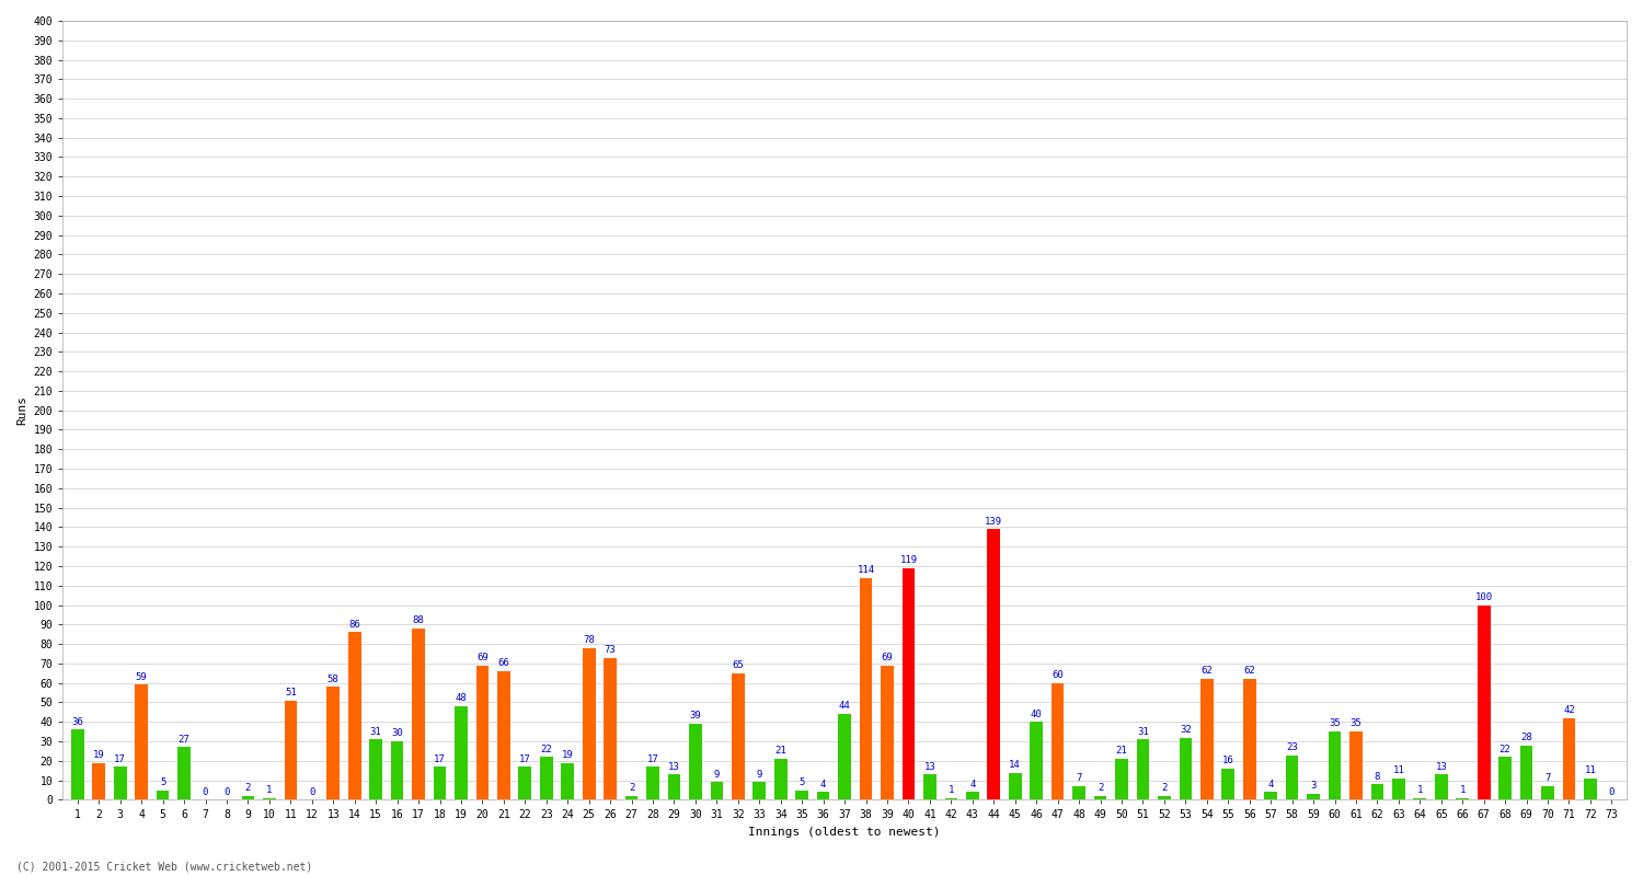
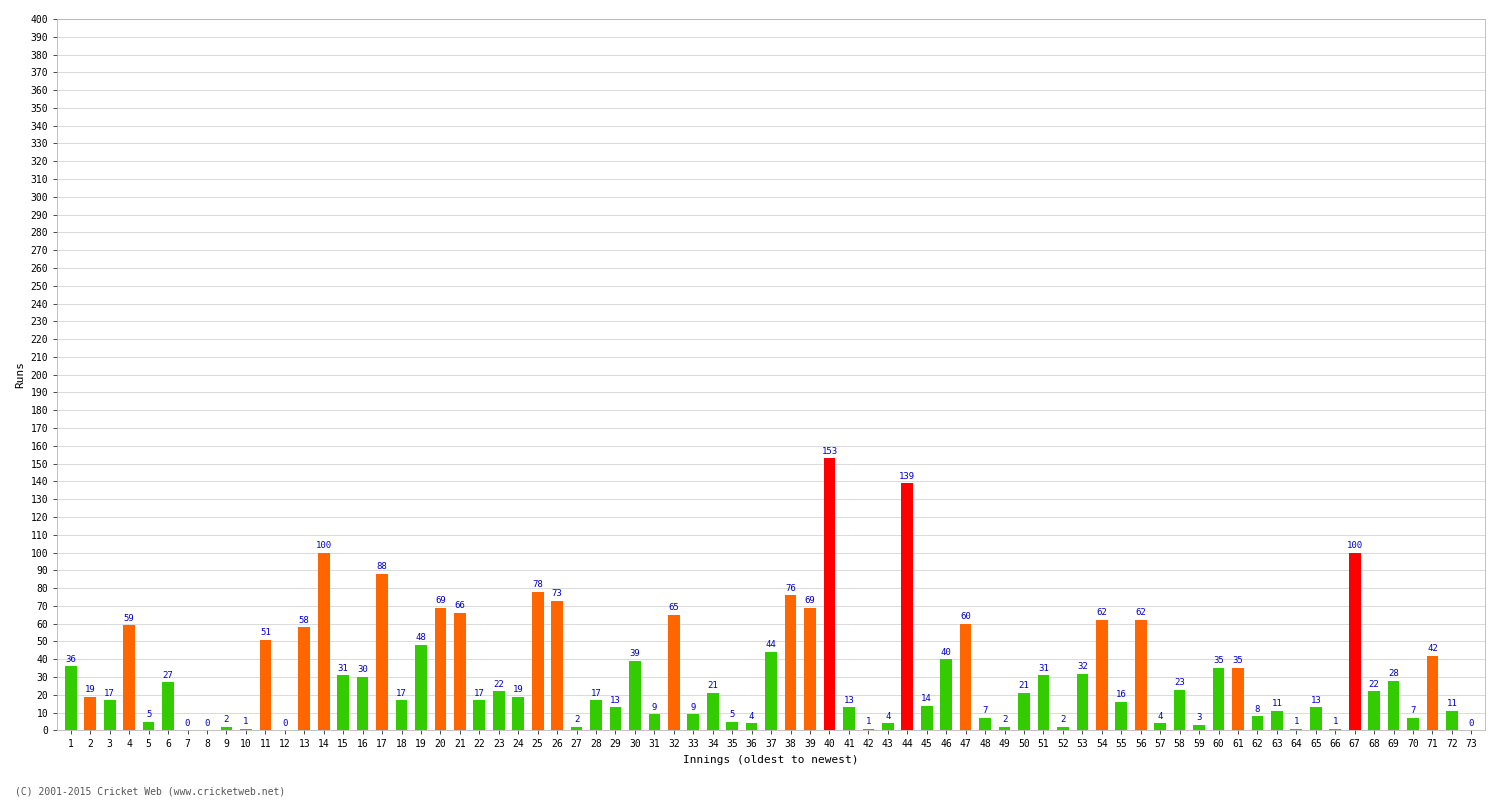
14: 86 -> 100
38: 114 -> 76
40: 119 -> 153
